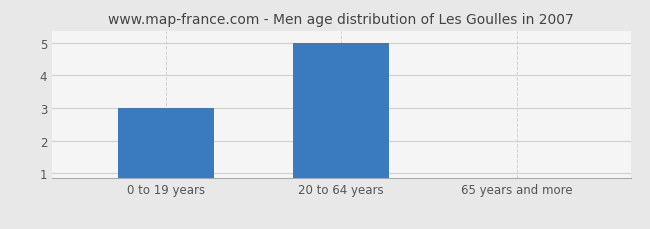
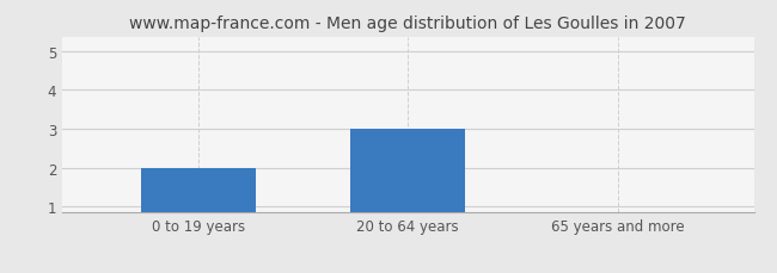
0 to 19 years: 3.00 -> 2.00
20 to 64 years: 5.00 -> 3.00
